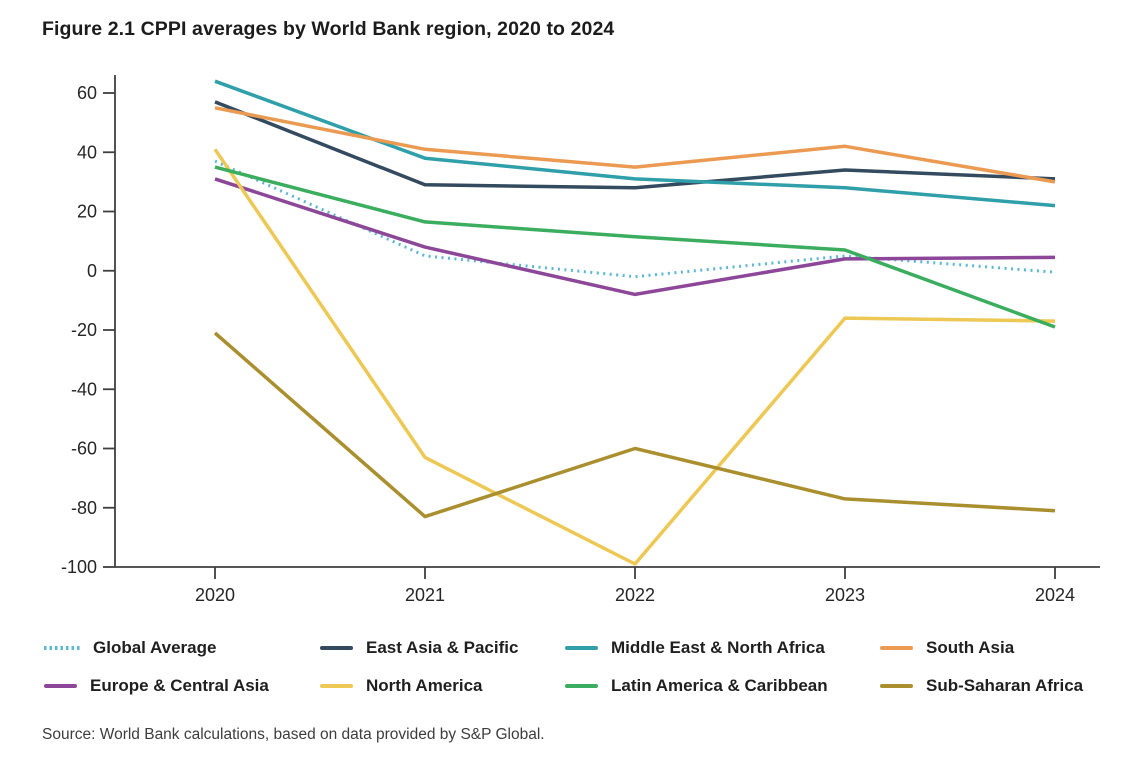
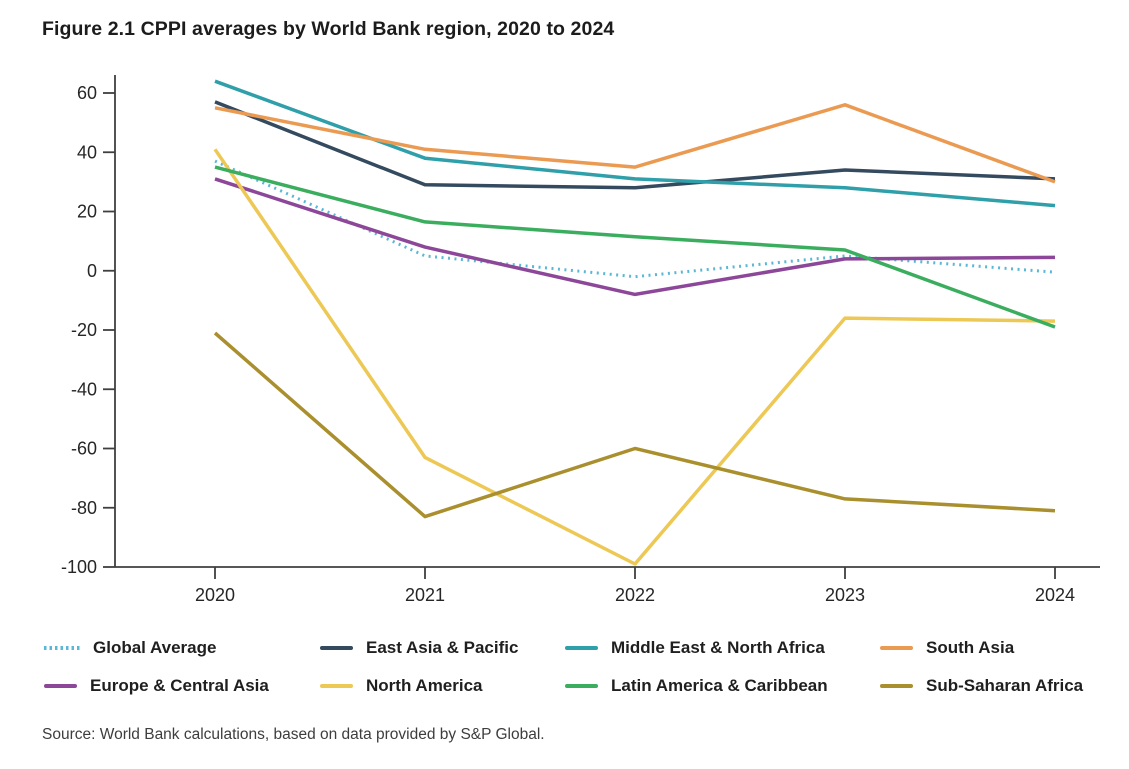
South Asia/2023: 42 -> 56
